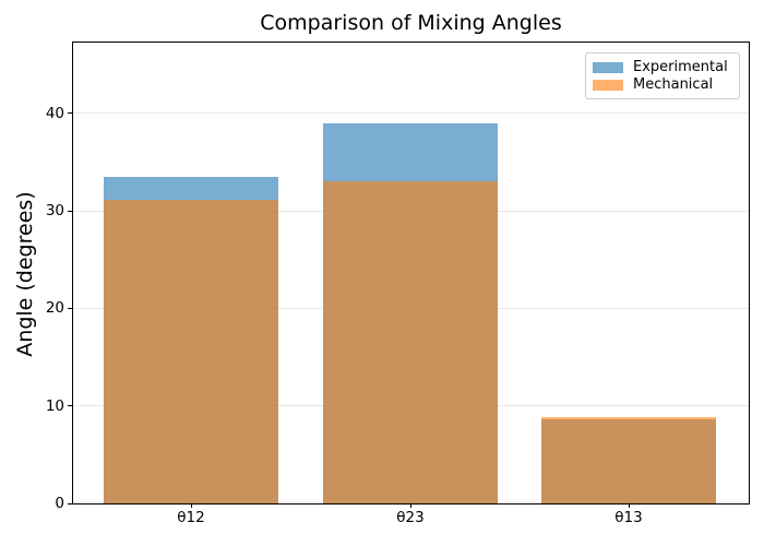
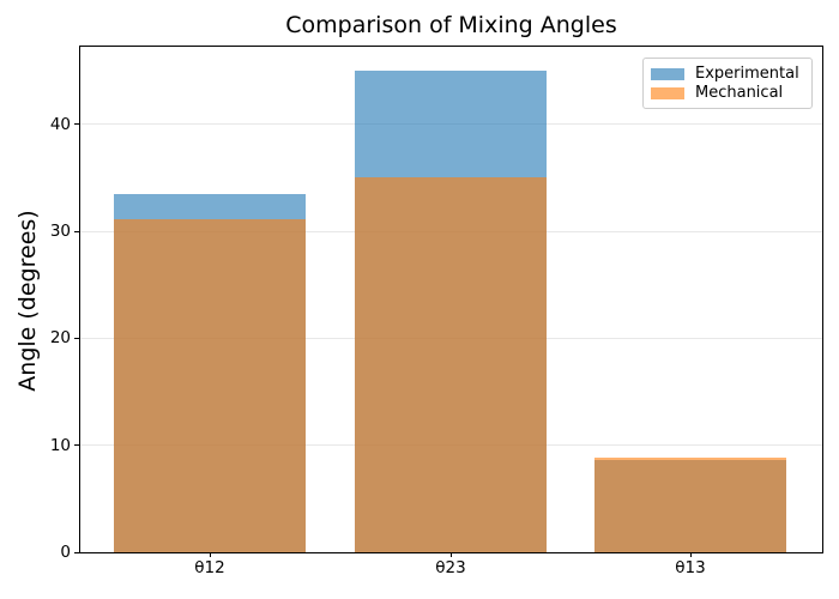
Experimental/θ23: 39 -> 45
Mechanical/θ23: 33 -> 35
